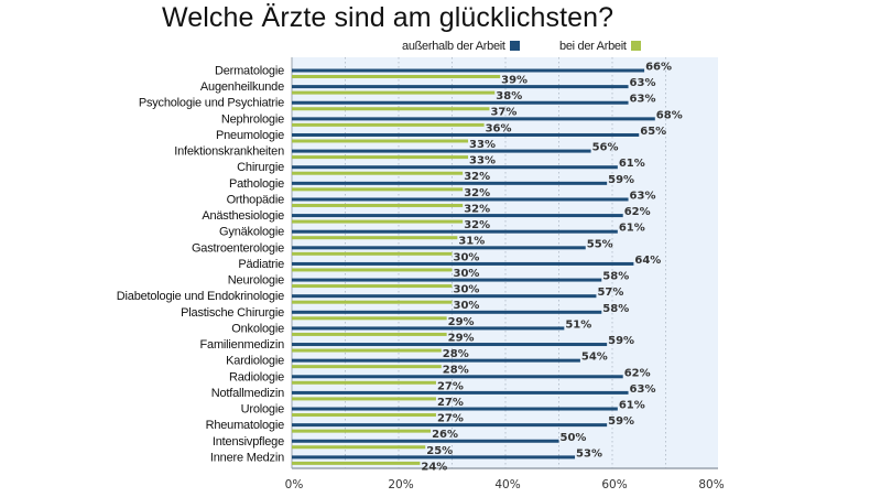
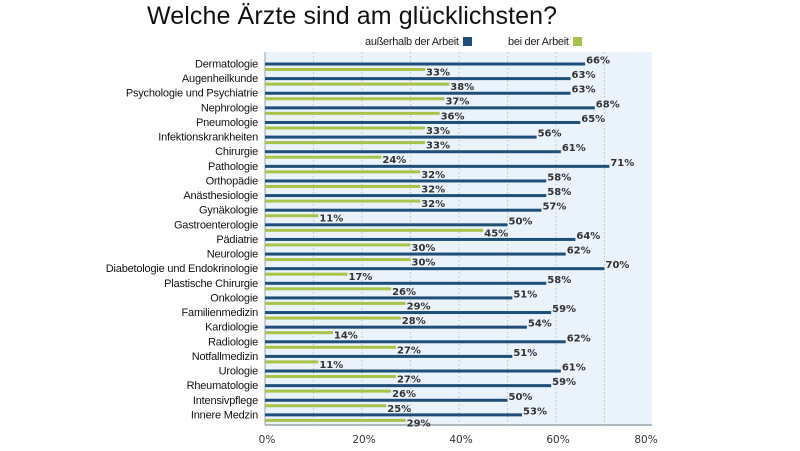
bei der Arbeit/Dermatologie: 39% -> 33%
bei der Arbeit/Chirurgie: 32% -> 24%
außerhalb der Arbeit/Pathologie: 59% -> 71%
außerhalb der Arbeit/Orthopädie: 63% -> 58%
außerhalb der Arbeit/Anästhesiologie: 62% -> 58%
außerhalb der Arbeit/Gynäkologie: 61% -> 57%
bei der Arbeit/Gynäkologie: 31% -> 11%
außerhalb der Arbeit/Gastroenterologie: 55% -> 50%
bei der Arbeit/Gastroenterologie: 30% -> 45%
außerhalb der Arbeit/Neurologie: 58% -> 62%
außerhalb der Arbeit/Diabetologie und Endokrinologie: 57% -> 70%
bei der Arbeit/Diabetologie und Endokrinologie: 30% -> 17%
bei der Arbeit/Plastische Chirurgie: 29% -> 26%
bei der Arbeit/Kardiologie: 28% -> 14%
außerhalb der Arbeit/Notfallmedizin: 63% -> 51%
bei der Arbeit/Notfallmedizin: 27% -> 11%
bei der Arbeit/Innere Medzin: 24% -> 29%
